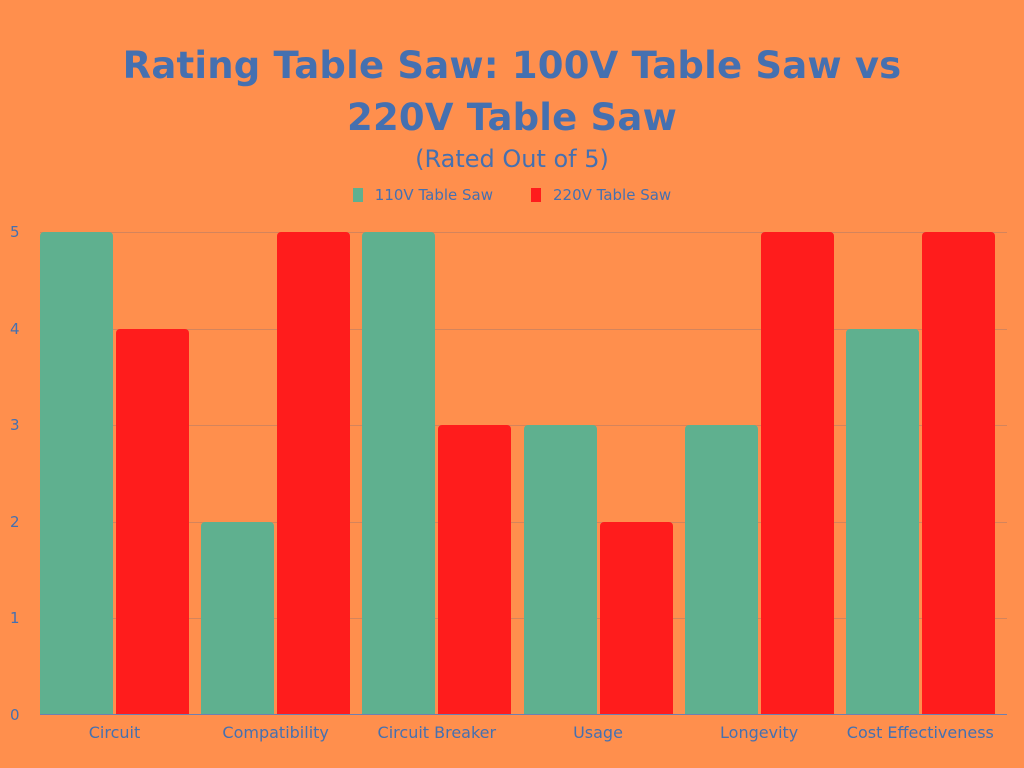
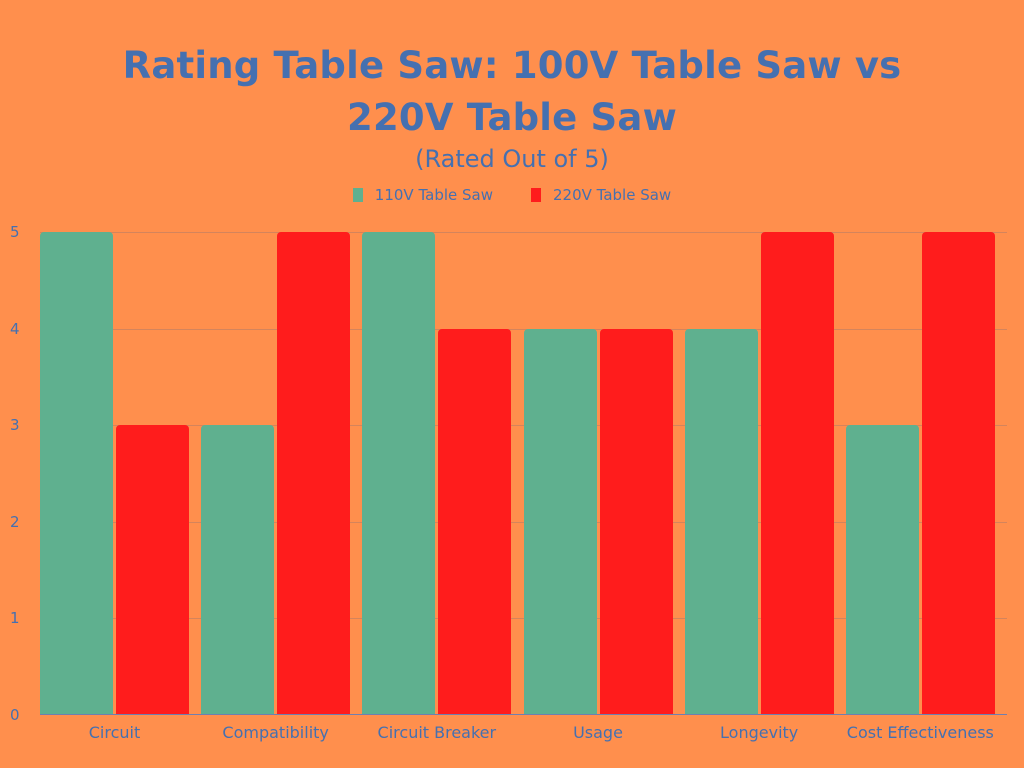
220V Table Saw/Circuit: 4 -> 3
110V Table Saw/Compatibility: 2 -> 3
220V Table Saw/Circuit Breaker: 3 -> 4
110V Table Saw/Usage: 3 -> 4
220V Table Saw/Usage: 2 -> 4
110V Table Saw/Longevity: 3 -> 4
110V Table Saw/Cost Effectiveness: 4 -> 3
